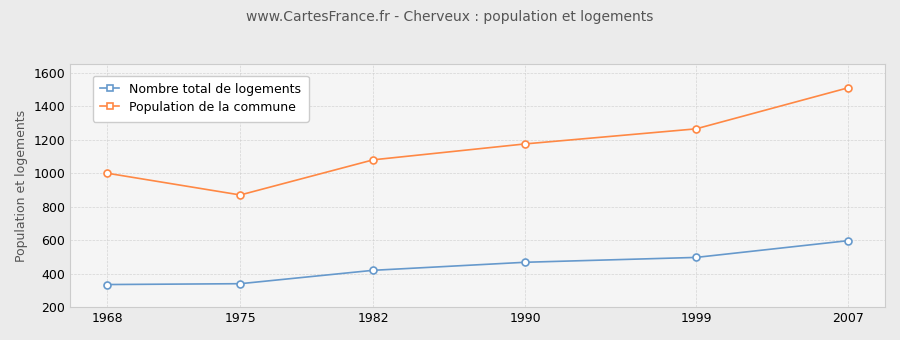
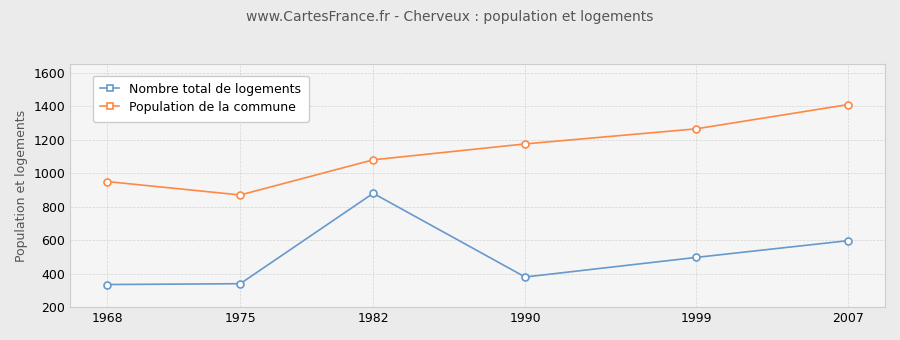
Population de la commune/1968: 1000 -> 950
Nombre total de logements/1982: 420 -> 880
Nombre total de logements/1990: 470 -> 380
Population de la commune/2007: 1510 -> 1410
